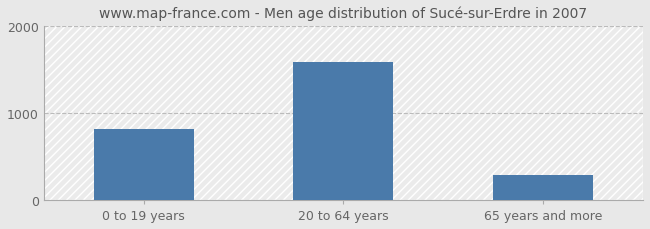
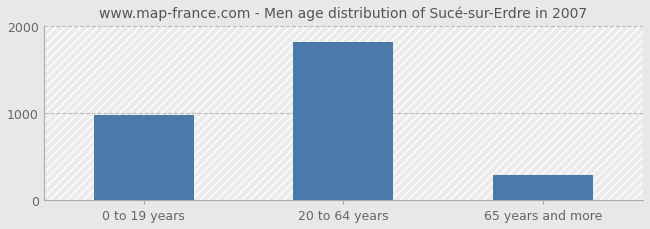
0 to 19 years: 820 -> 980
20 to 64 years: 1580 -> 1810
